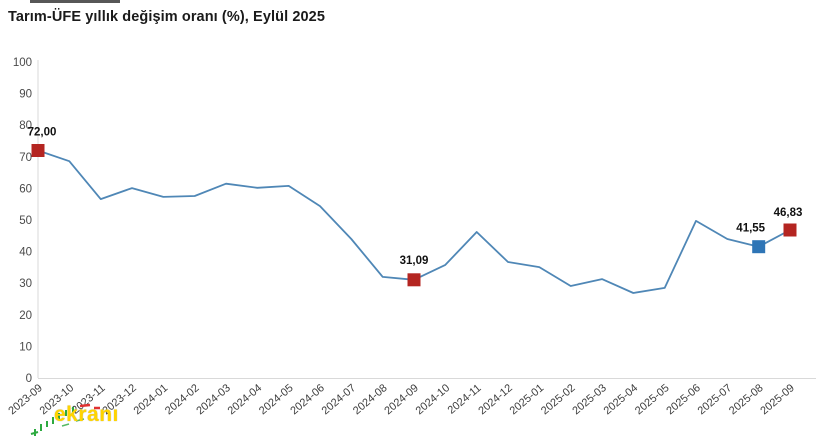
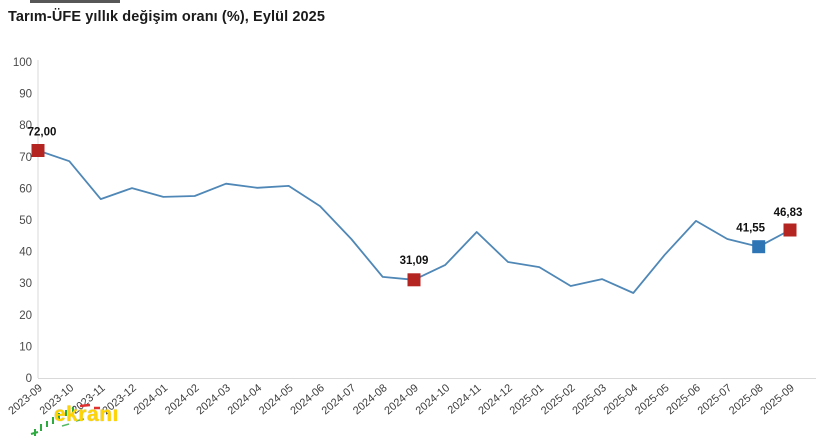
2025-05: 28 -> 39
